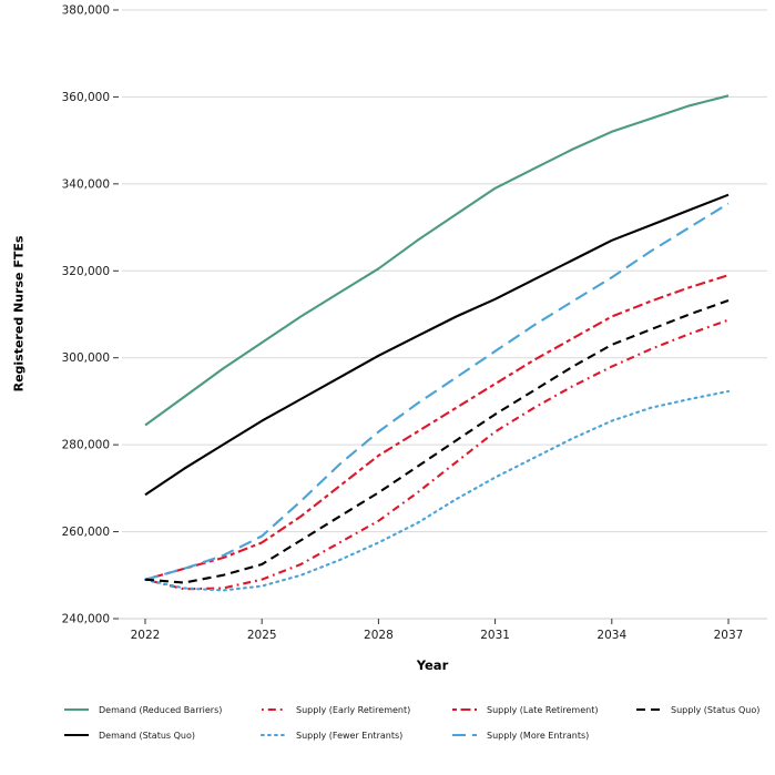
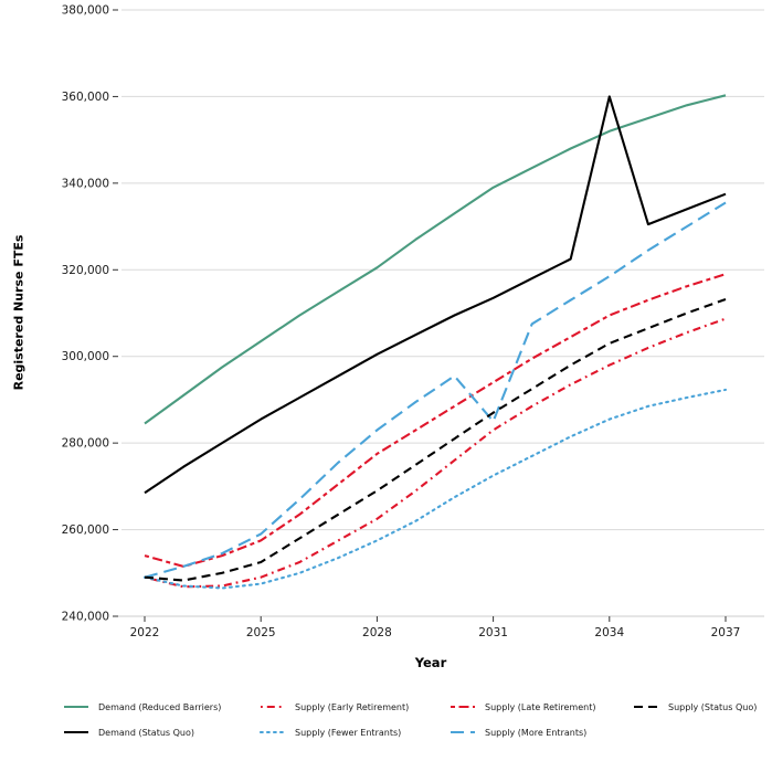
Supply (Late Retirement)/2022: 249000 -> 254000
Supply (More Entrants)/2031: 302000 -> 285000
Demand (Status Quo)/2034: 327000 -> 360000
